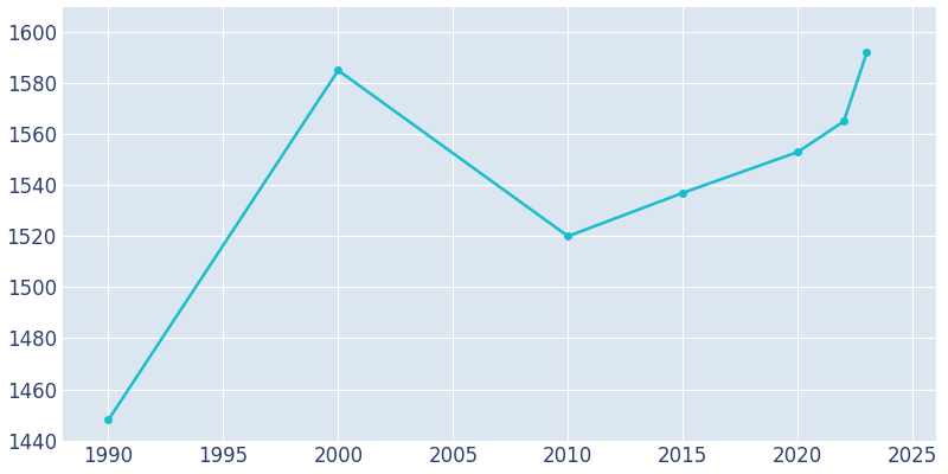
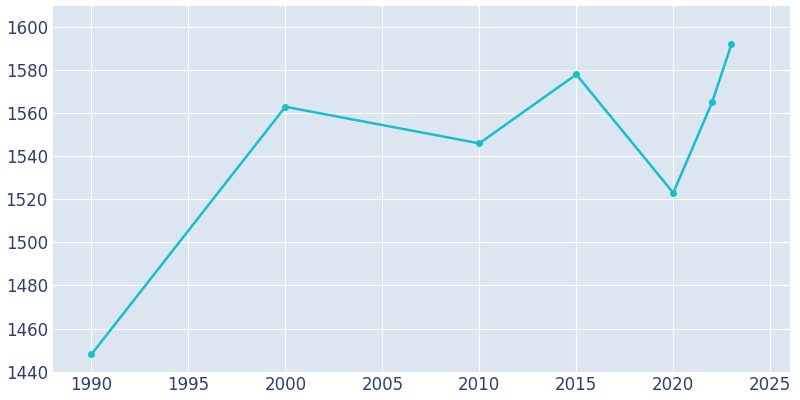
2000: 1585 -> 1563
2010: 1520 -> 1546
2015: 1537 -> 1578
2020: 1553 -> 1523
